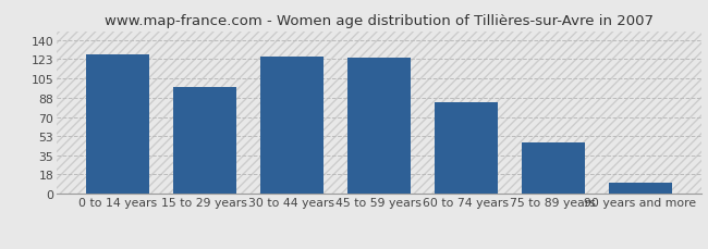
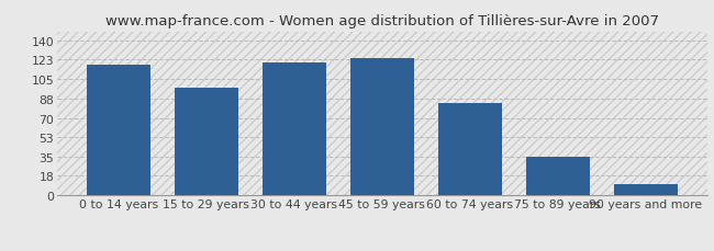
0 to 14 years: 127 -> 118
30 to 44 years: 125 -> 120
75 to 89 years: 47 -> 35
